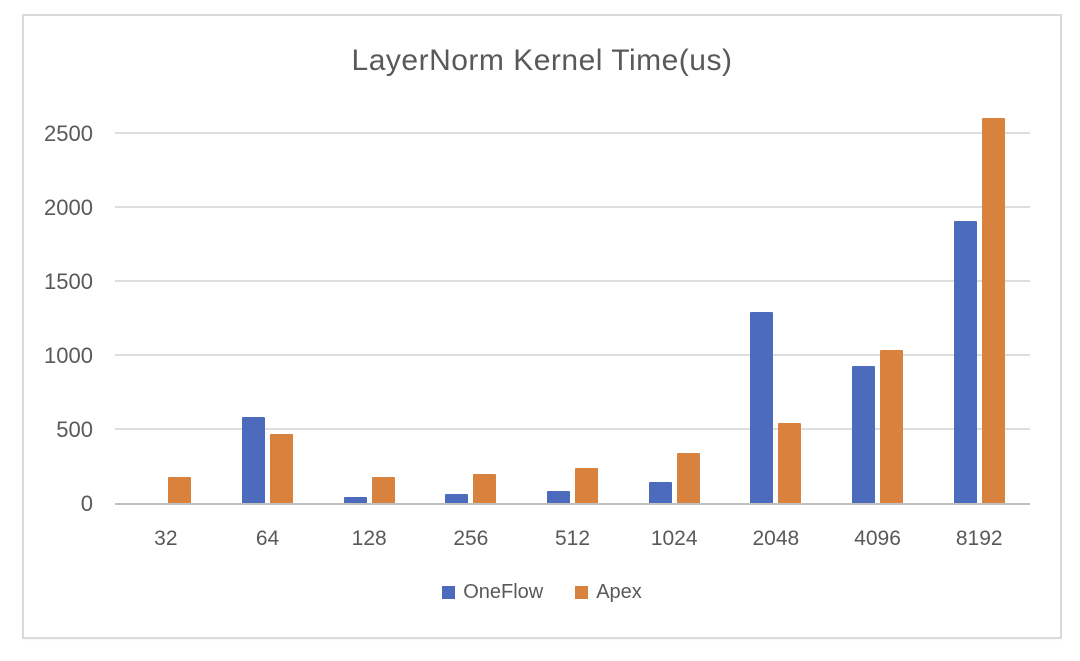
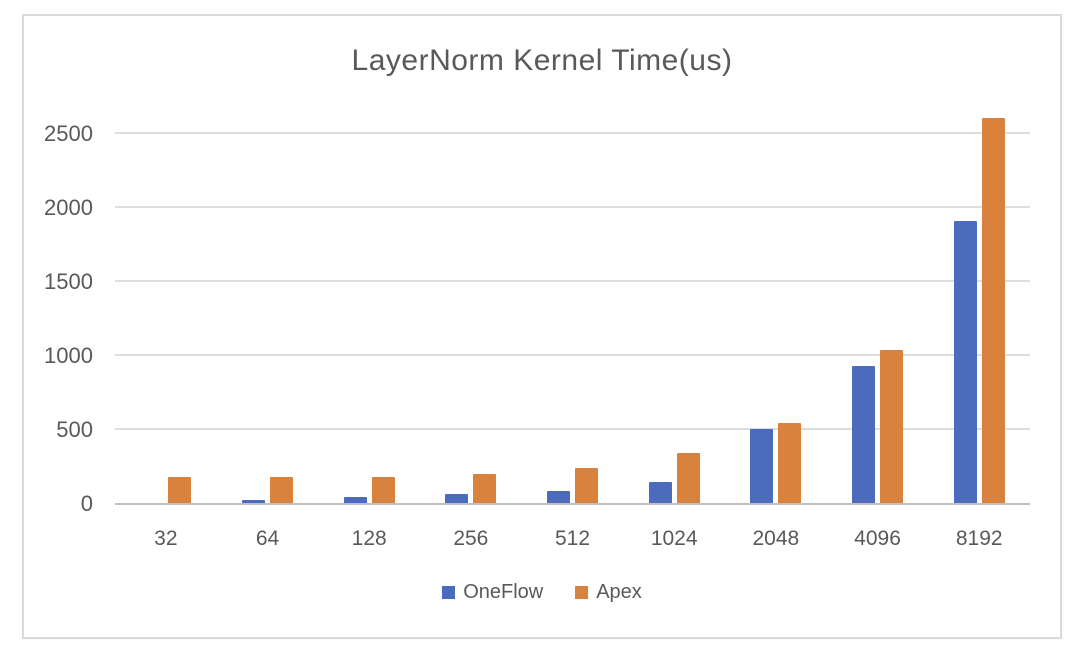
OneFlow/64: 590 -> 20
Apex/64: 470 -> 180
OneFlow/2048: 1300 -> 510
